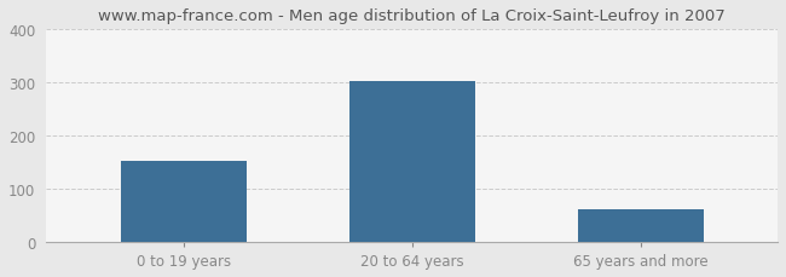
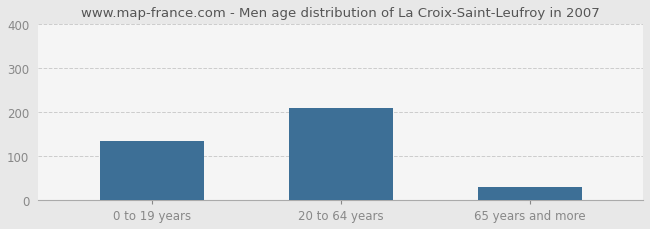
0 to 19 years: 153 -> 135
20 to 64 years: 303 -> 210
65 years and more: 62 -> 30
